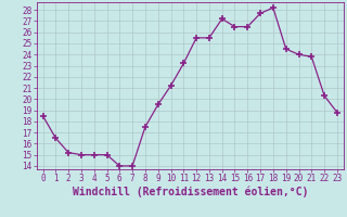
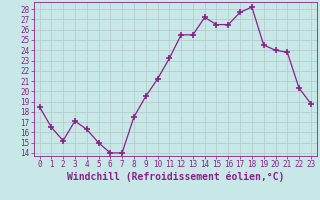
3: 15.0 -> 17.1
4: 15.0 -> 16.3
